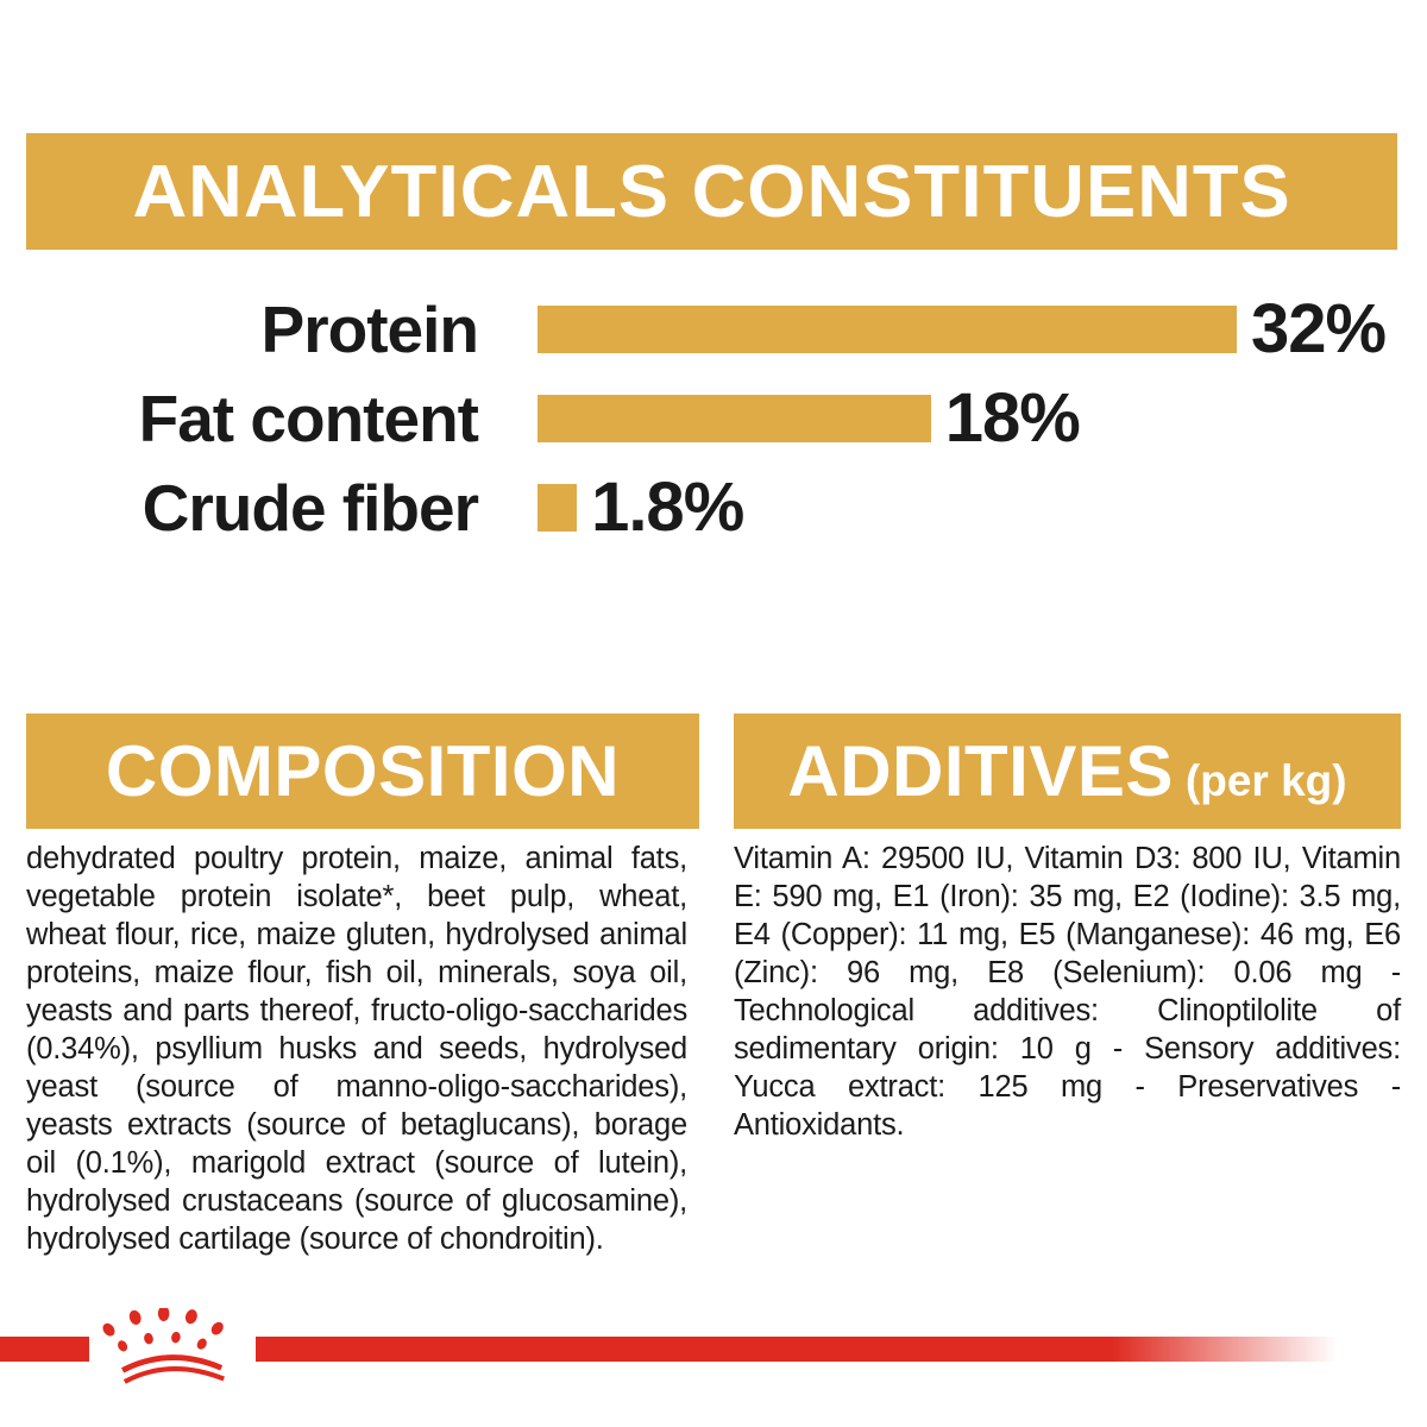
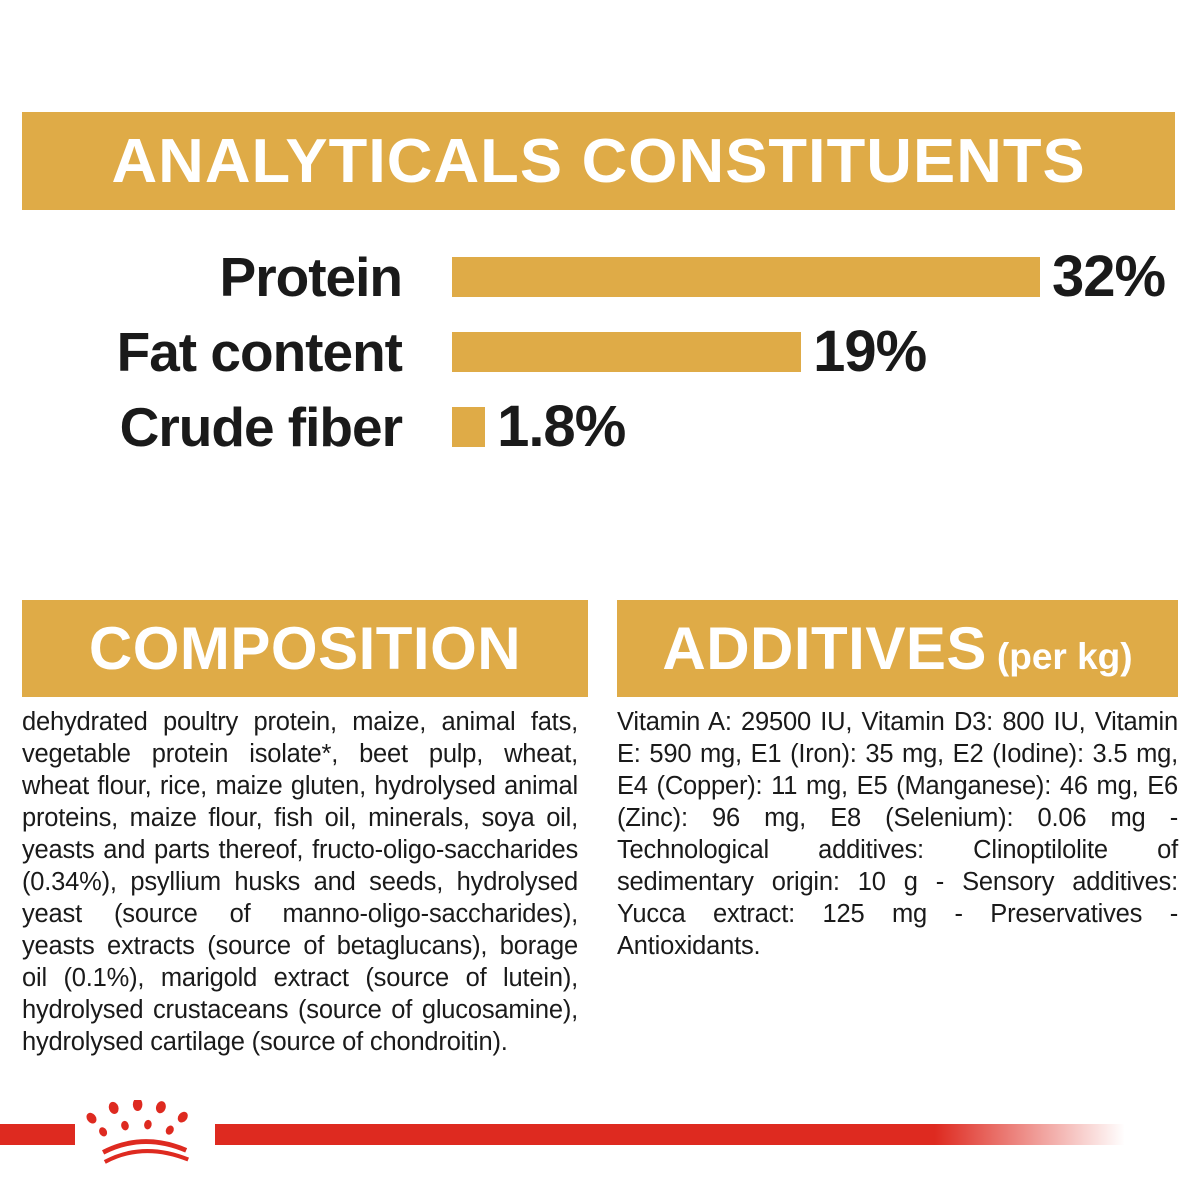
Fat content: 18% -> 19%
